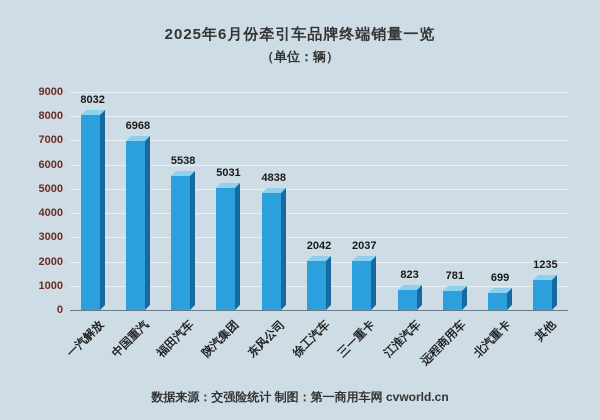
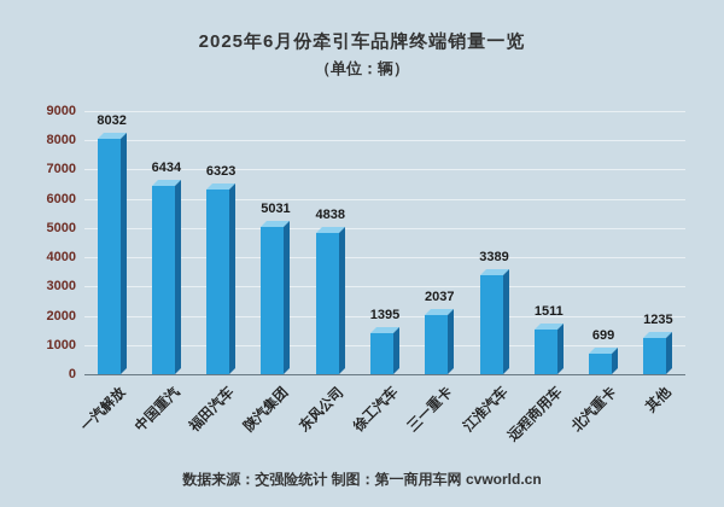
中国重汽: 6968 -> 6434
福田汽车: 5538 -> 6323
徐工汽车: 2042 -> 1395
江淮汽车: 823 -> 3389
远程商用车: 781 -> 1511
